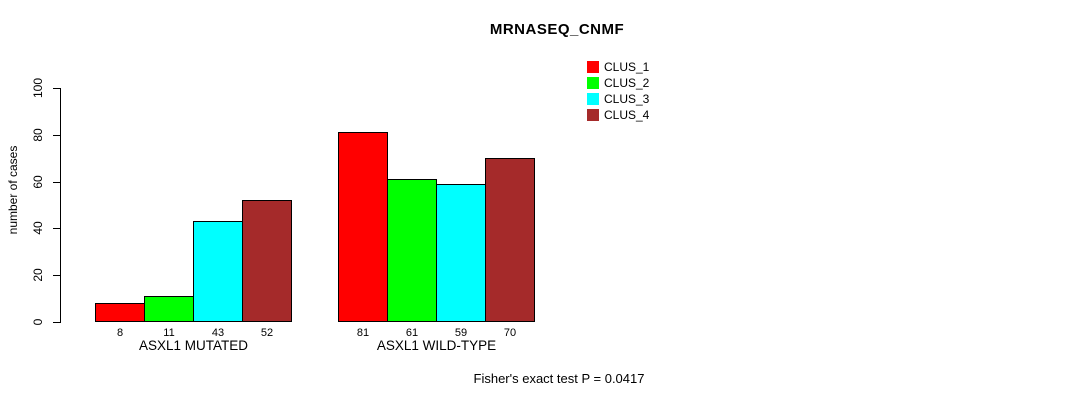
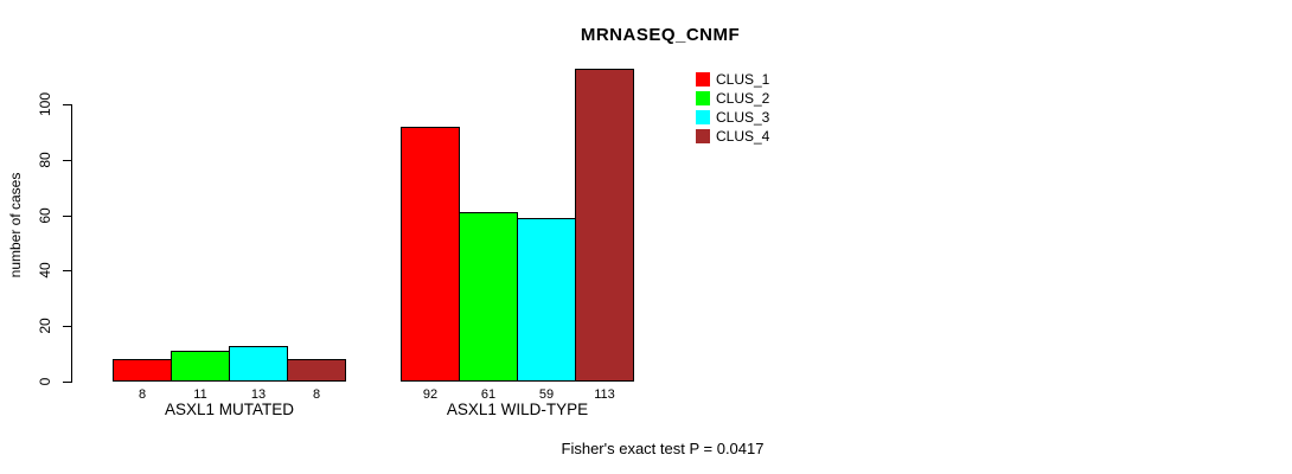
CLUS_3/ASXL1 MUTATED: 43 -> 13
CLUS_4/ASXL1 MUTATED: 52 -> 8
CLUS_1/ASXL1 WILD-TYPE: 81 -> 92
CLUS_4/ASXL1 WILD-TYPE: 70 -> 113
